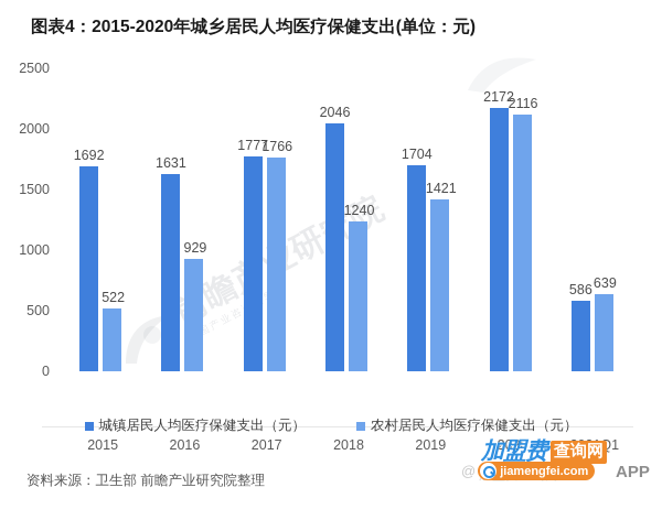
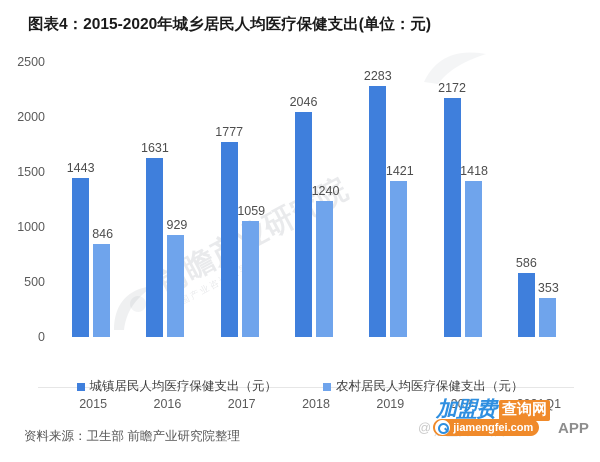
城镇居民人均医疗保健支出（元）/2015: 1692 -> 1443
农村居民人均医疗保健支出（元）/2015: 522 -> 846
农村居民人均医疗保健支出（元）/2017: 1766 -> 1059
城镇居民人均医疗保健支出（元）/2019: 1704 -> 2283
农村居民人均医疗保健支出（元）/2020: 2116 -> 1418
农村居民人均医疗保健支出（元）/2021Q1: 639 -> 353
